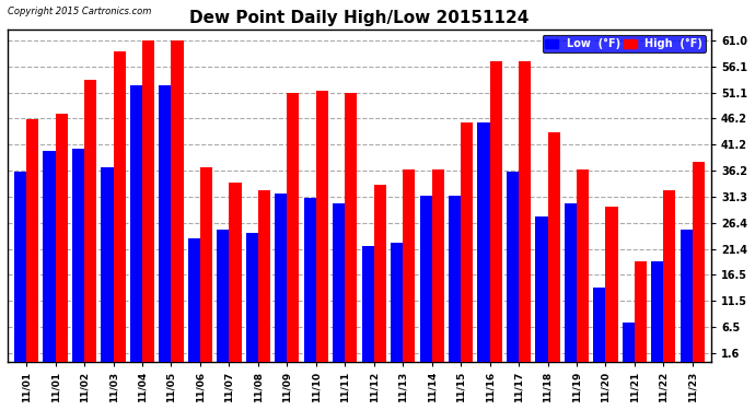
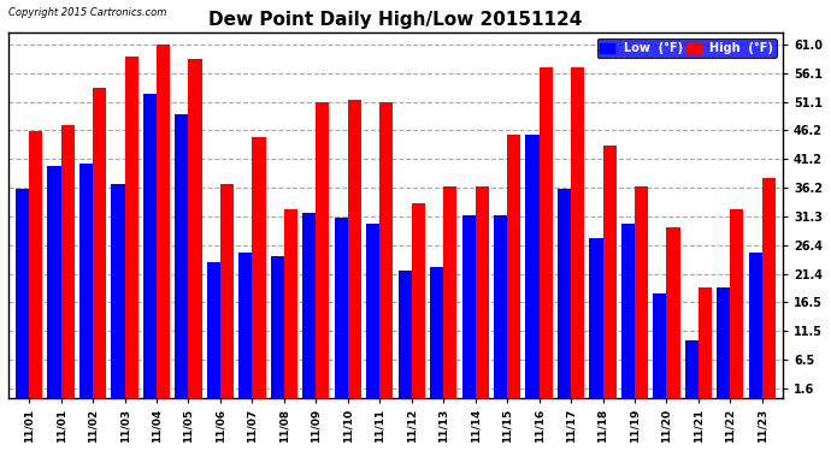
Low (°F)/11/05: 52.5 -> 49.0
High (°F)/11/05: 61.0 -> 58.5
High (°F)/11/07: 34.0 -> 45.0
Low (°F)/11/20: 14.0 -> 18.0
Low (°F)/11/21: 7.5 -> 10.0
